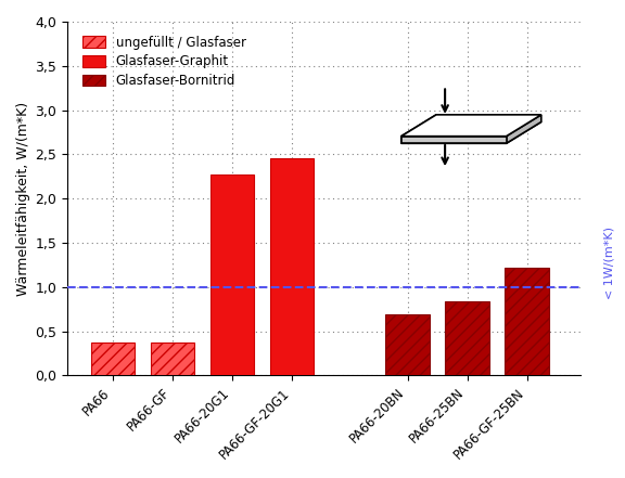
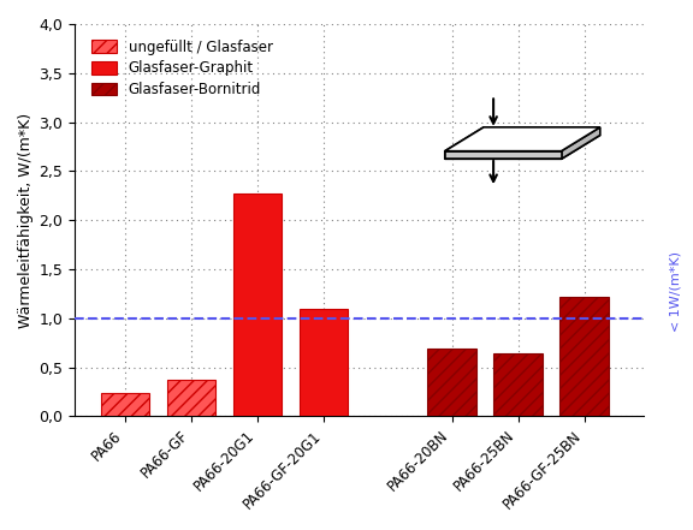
PA66: 0,37 -> 0,24
PA66-GF-20G1: 2,45 -> 1,10
PA66-25BN: 0,84 -> 0,64
